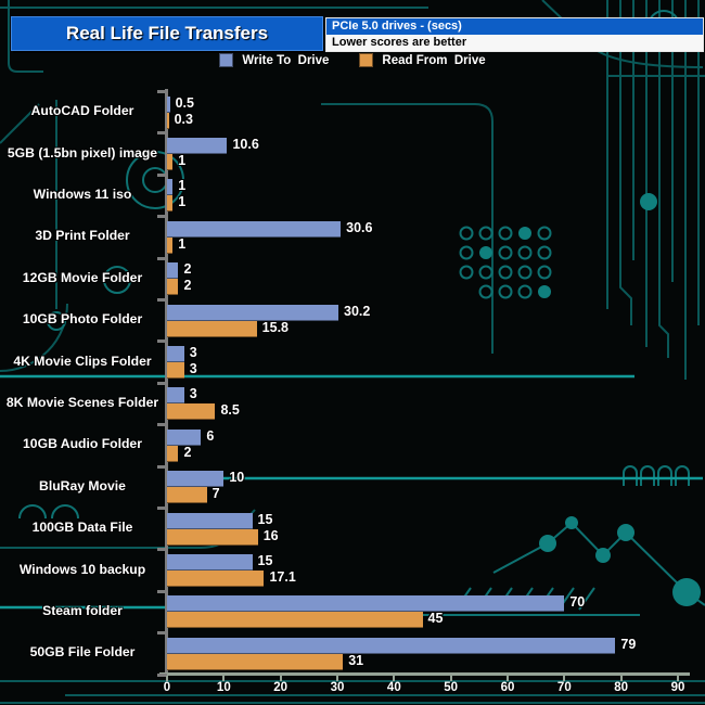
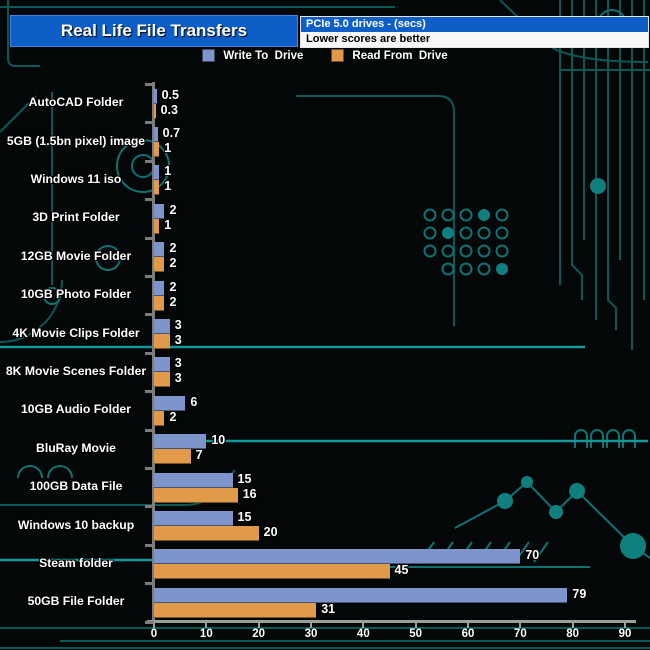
Write To Drive/5GB (1.5bn pixel) image: 10.6 -> 0.7
Write To Drive/3D Print Folder: 30.6 -> 2
Write To Drive/10GB Photo Folder: 30.2 -> 2
Read From Drive/10GB Photo Folder: 15.8 -> 2
Read From Drive/8K Movie Scenes Folder: 8.5 -> 3
Read From Drive/Windows 10 backup: 17.1 -> 20
